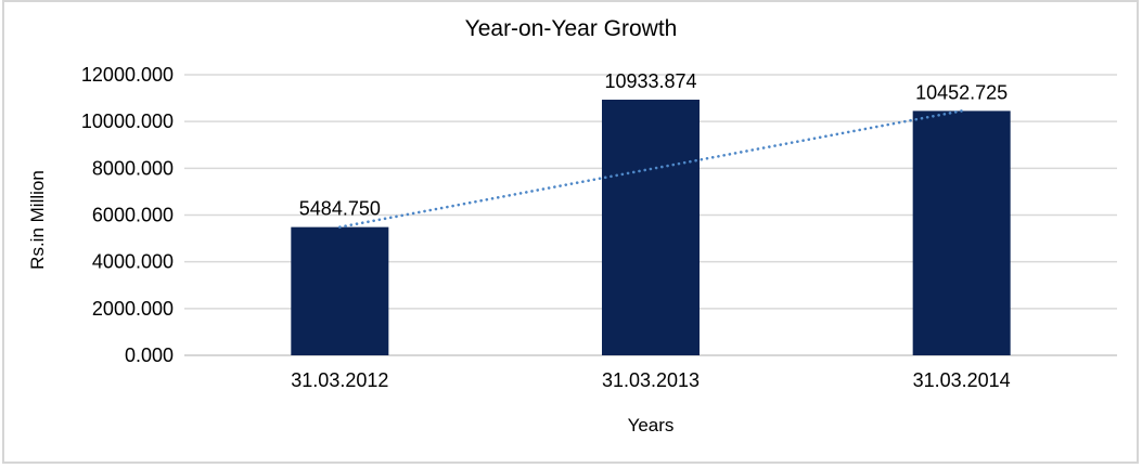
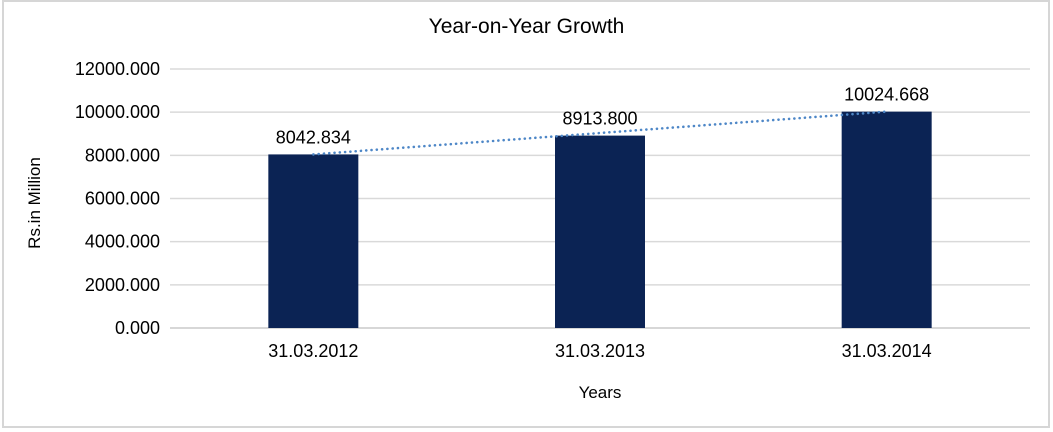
31.03.2012: 5484.750 -> 8042.834
31.03.2013: 10933.874 -> 8913.800
31.03.2014: 10452.725 -> 10024.668
